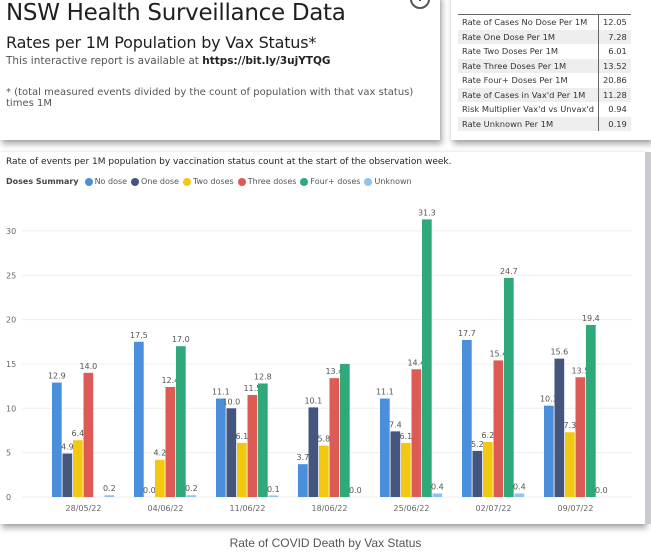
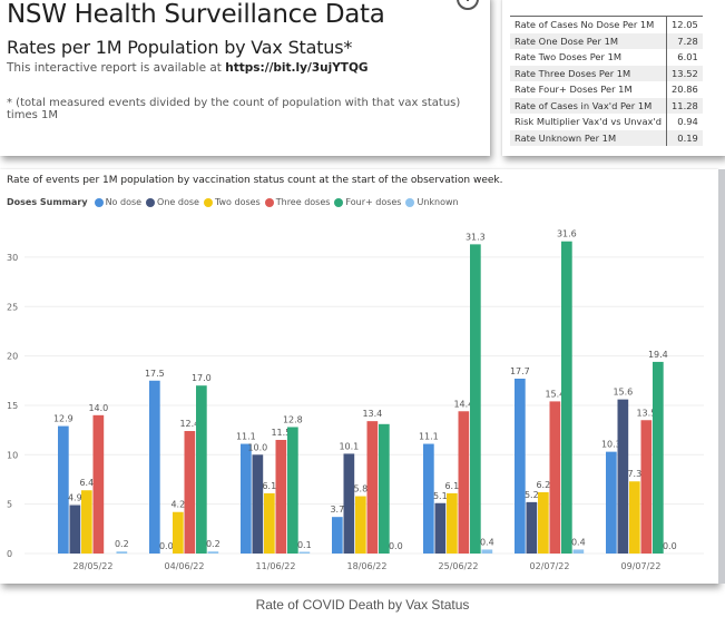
Four+ doses/18/06/22: 15 -> 13
One dose/25/06/22: 7.4 -> 5.1
Four+ doses/02/07/22: 24.7 -> 31.6
